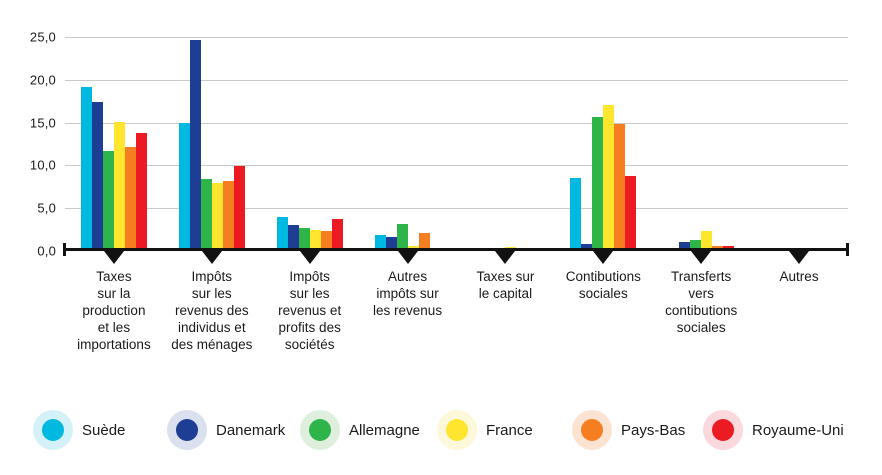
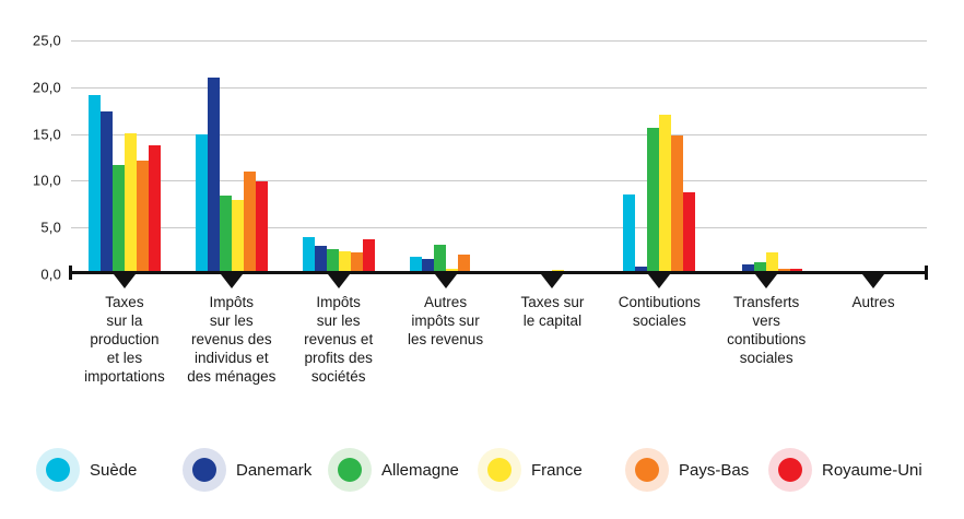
Danemark/Impôts sur les revenus des individus et des ménages: 25 -> 21
Pays-Bas/Impôts sur les revenus des individus et des ménages: 8 -> 11
